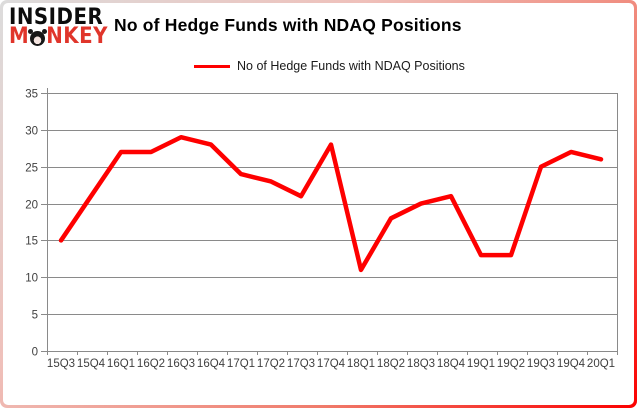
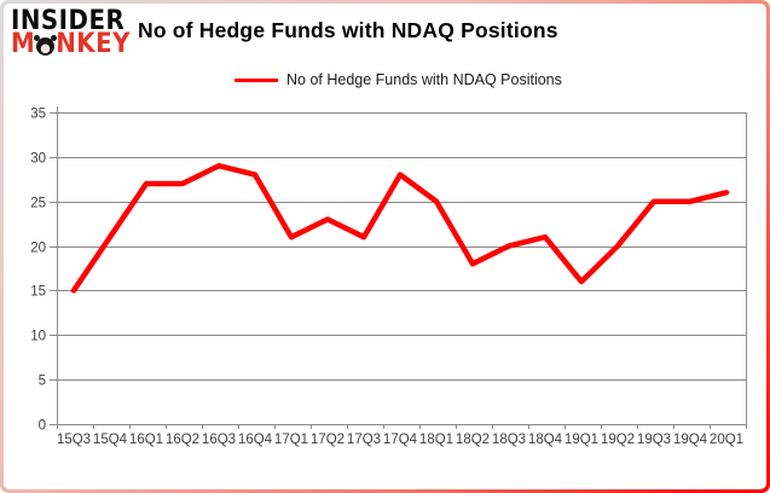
17Q1: 24 -> 21
18Q1: 11 -> 25
19Q1: 13 -> 16
19Q2: 13 -> 20
19Q4: 27 -> 25
